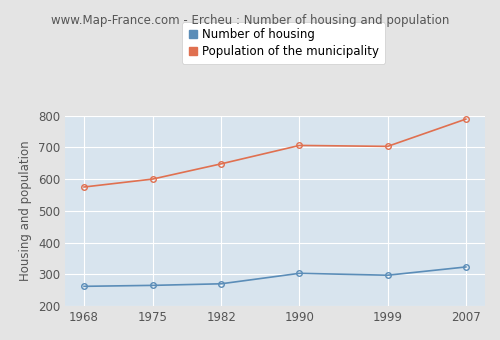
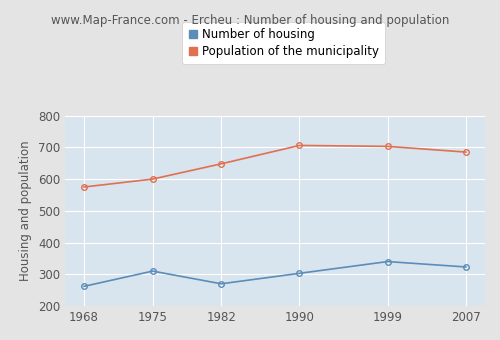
Number of housing/1975: 265 -> 310
Number of housing/1999: 297 -> 340
Population of the municipality/2007: 789 -> 685
